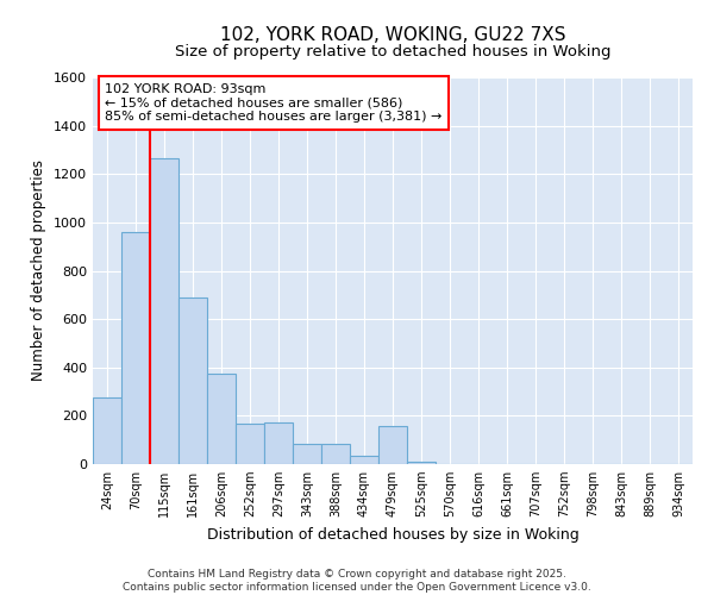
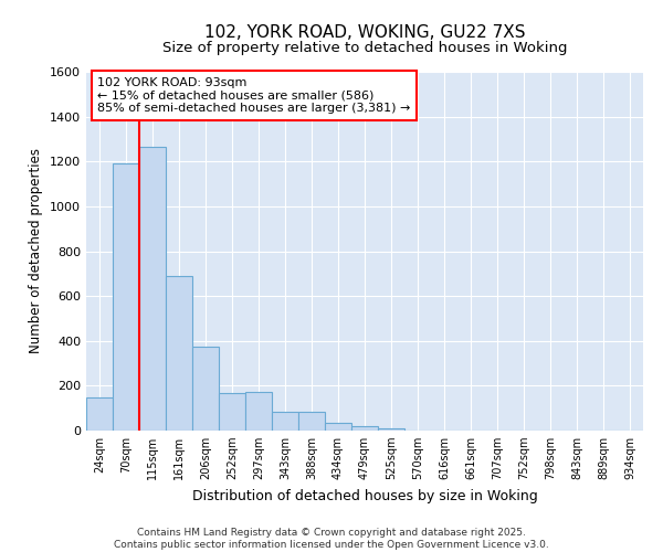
24sqm: 275 -> 150
70sqm: 960 -> 1190
479sqm: 160 -> 20
